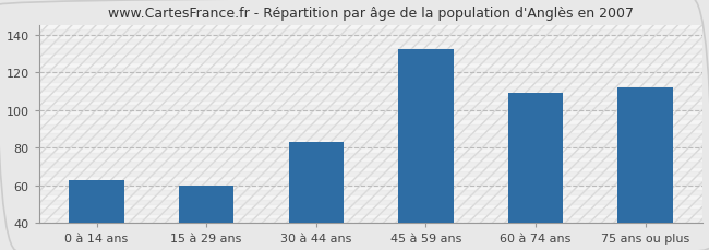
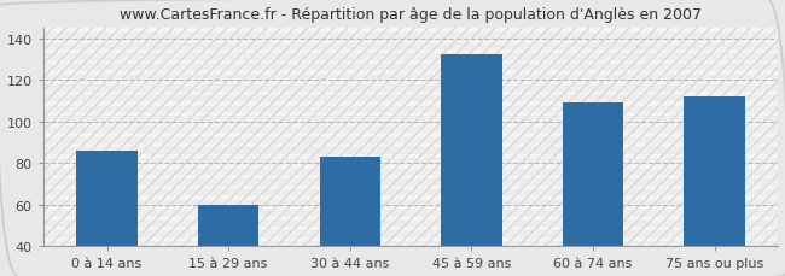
0 à 14 ans: 63 -> 86
